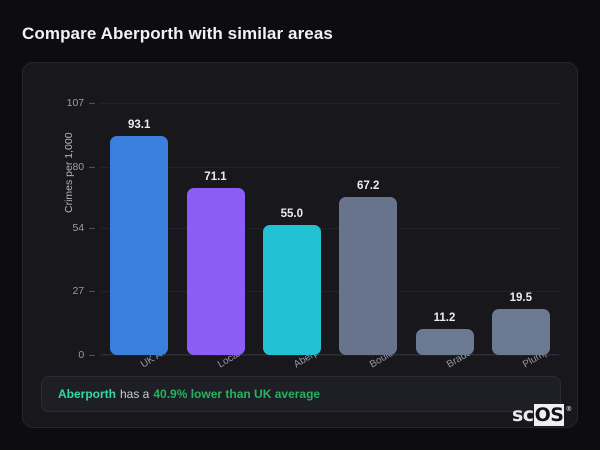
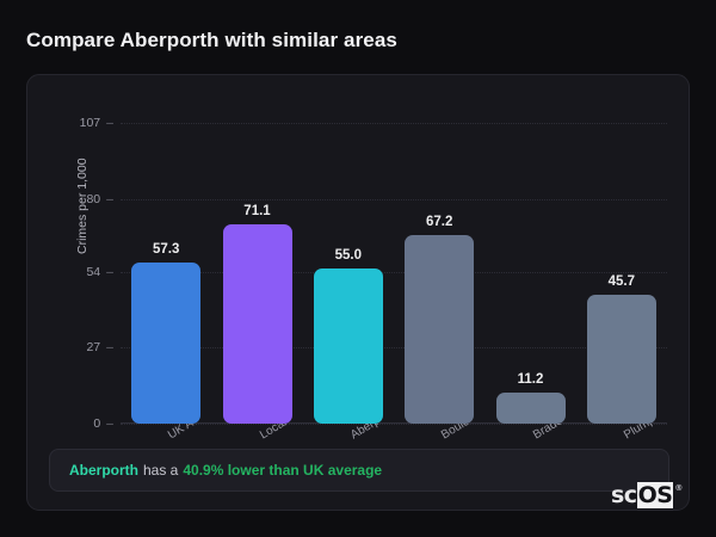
UK Average: 93.1 -> 57.3
Plumpton G...: 19.5 -> 45.7
